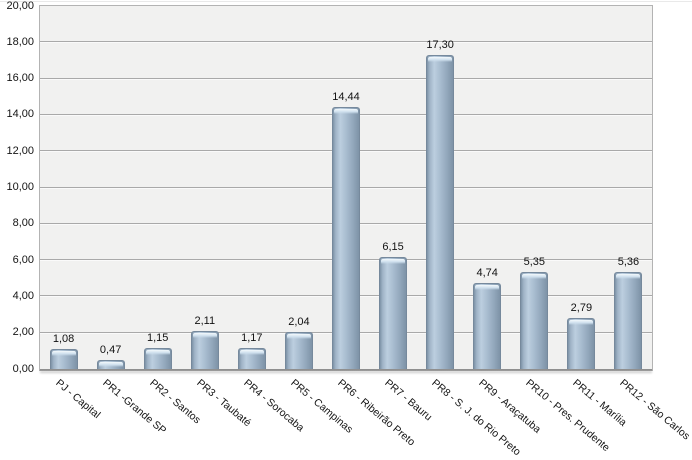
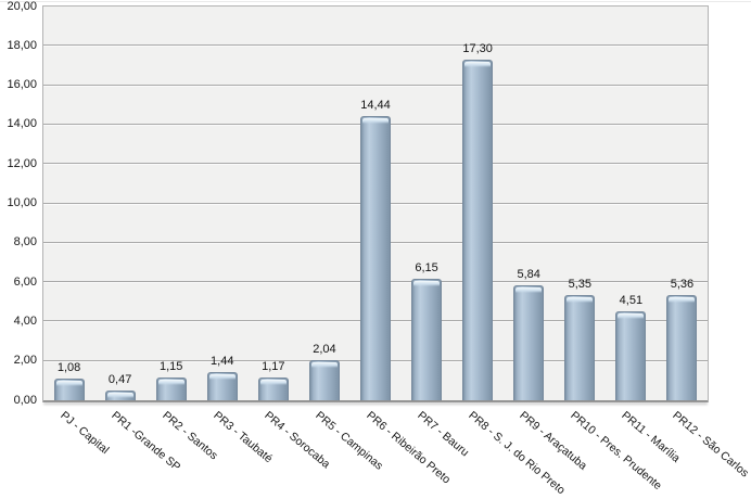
PR3 - Taubaté: 2,11 -> 1,44
PR9 - Araçatuba: 4,74 -> 5,84
PR11 - Marília: 2,79 -> 4,51
